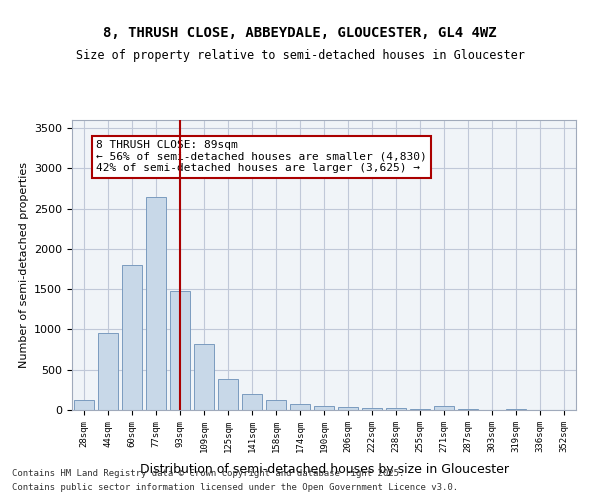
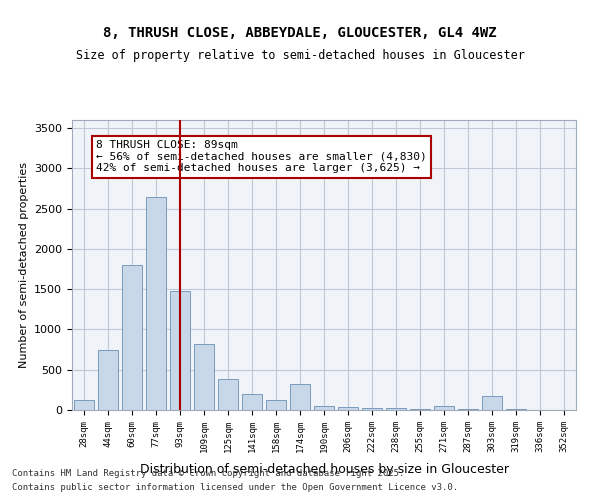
44sqm: 950 -> 740
174sqm: 70 -> 320
303sqm: 0 -> 180
